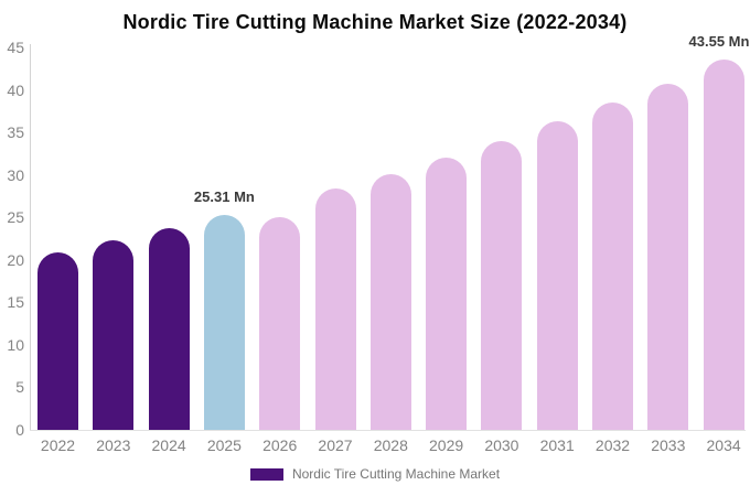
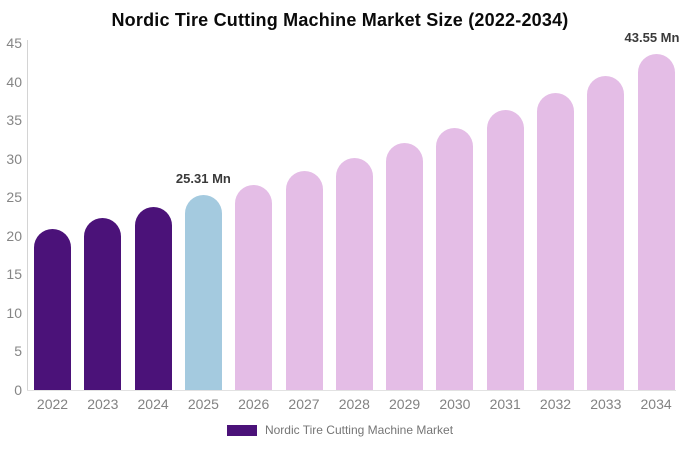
2026: 25 -> 27
